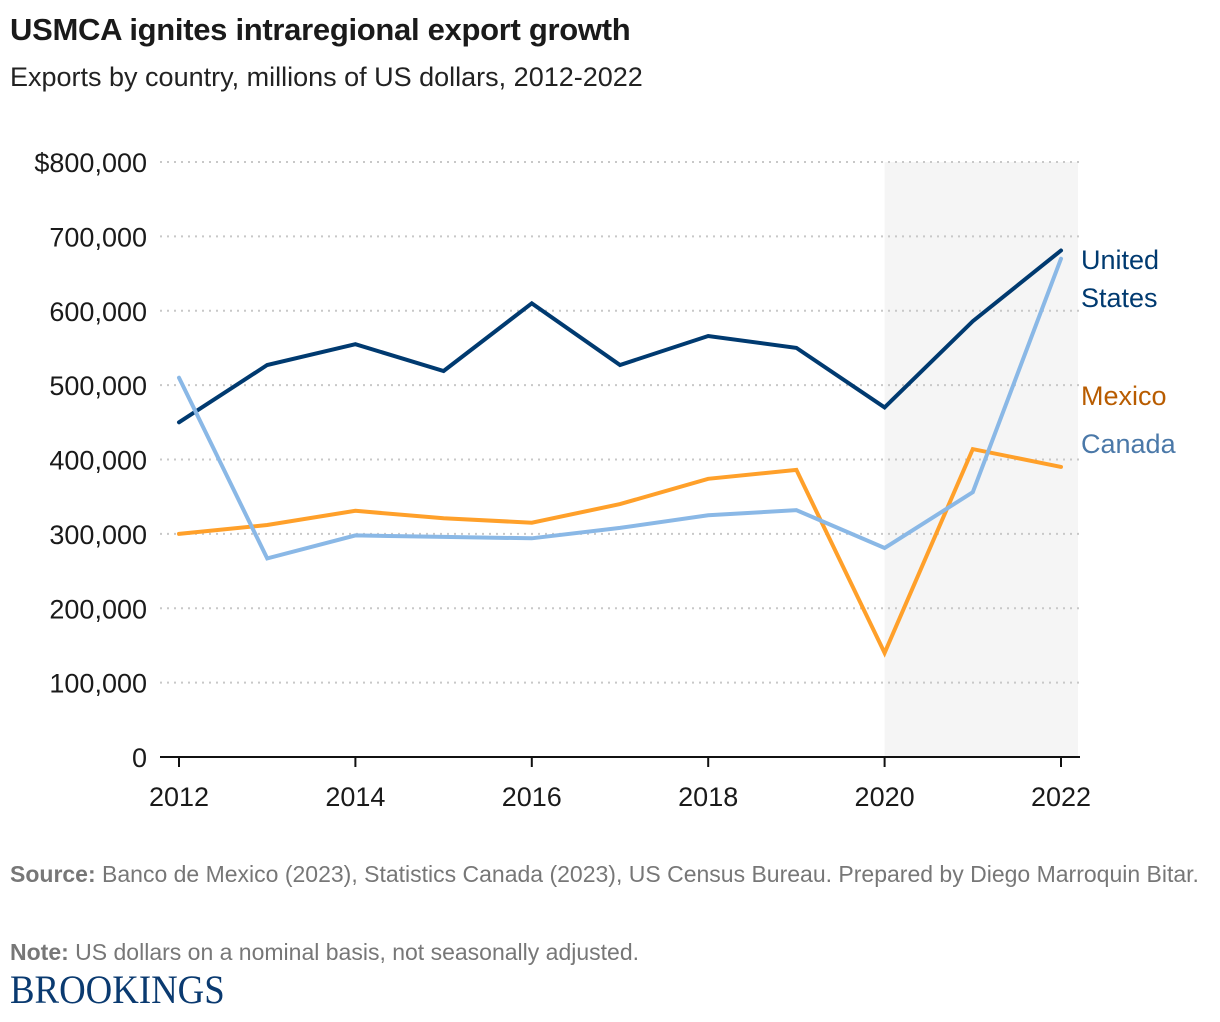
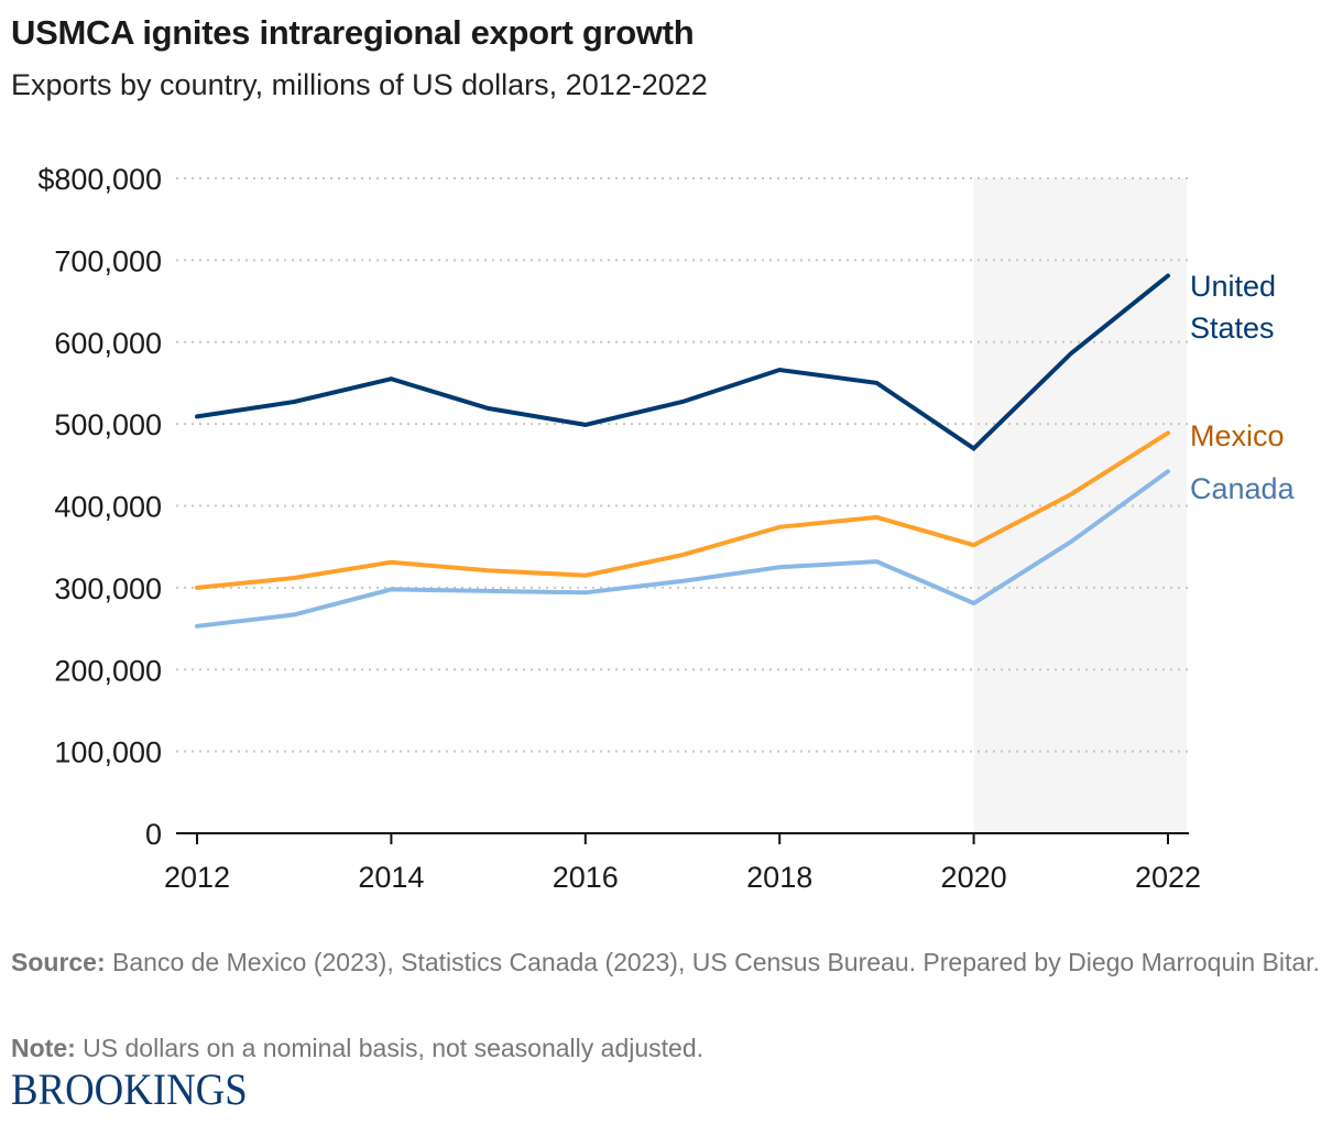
United States/2012: $450000 -> $510000
Canada/2012: $510000 -> $250000
United States/2016: $610000 -> $500000
Mexico/2020: $140000 -> $350000
Mexico/2022: $390000 -> $490000
Canada/2022: $670000 -> $440000
